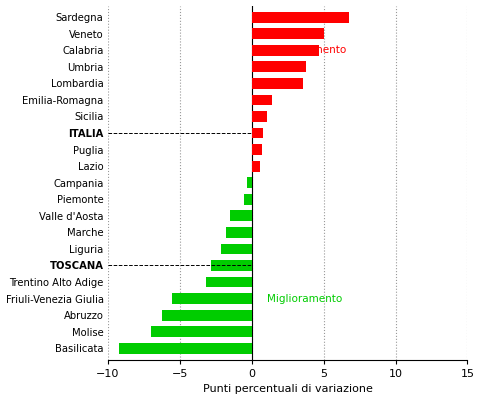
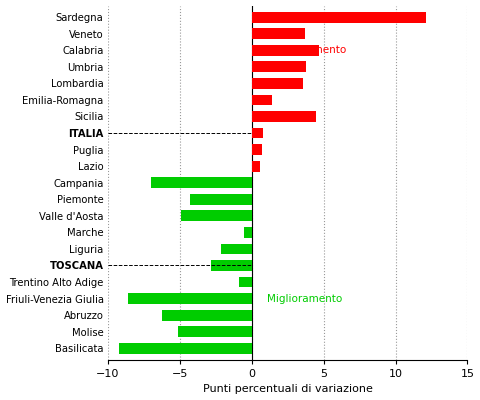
Sardegna: 6.8 -> 12.1
Veneto: 5.0 -> 3.7
Sicilia: 1.1 -> 4.5
Campania: -0.3 -> -7.0
Piemonte: -0.5 -> -4.3
Valle d'Aosta: -1.5 -> -4.9
Marche: -1.8 -> -0.5
Trentino Alto Adige: -3.2 -> -0.9
Friuli-Venezia Giulia: -5.5 -> -8.6
Molise: -7.0 -> -5.1
